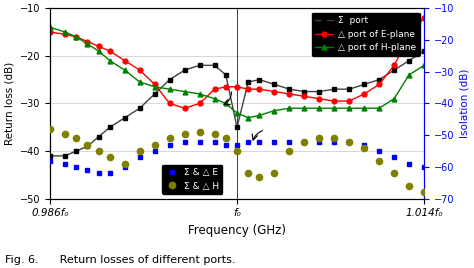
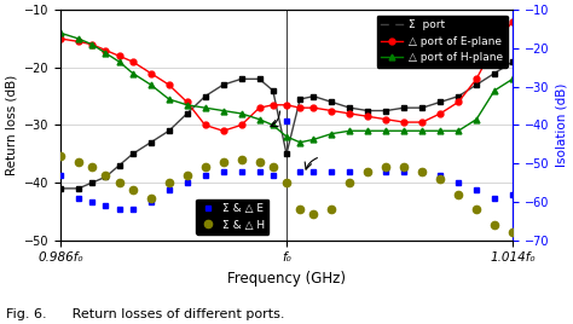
Σ & △ E/0.986f₀: -58 -> -53
Σ & △ E/f₀: -53 -> -39
Σ & △ E/1.014f₀: -60 -> -58
